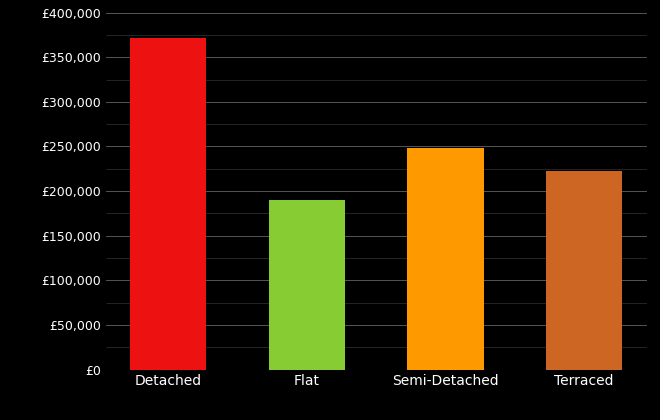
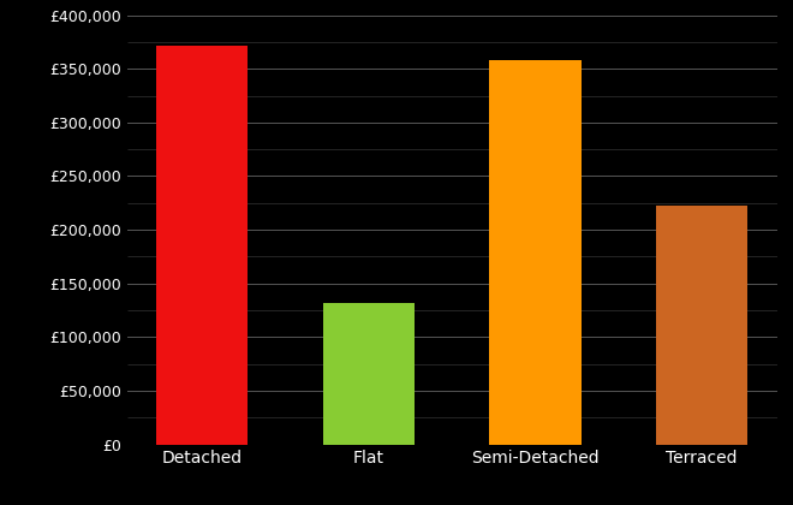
Flat: £190,000 -> £132,000
Semi-Detached: £248,000 -> £358,000
